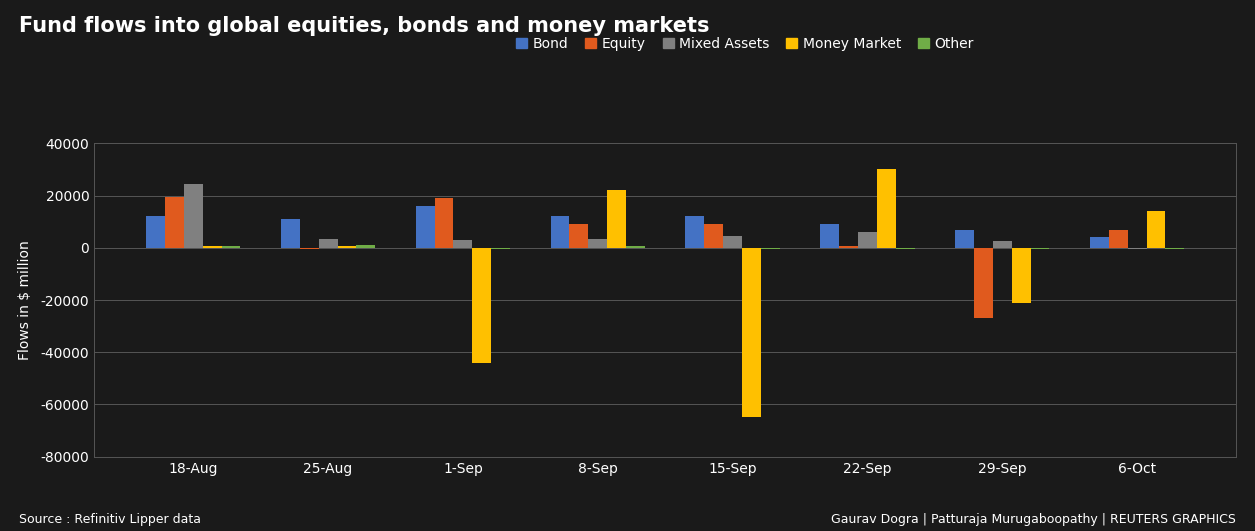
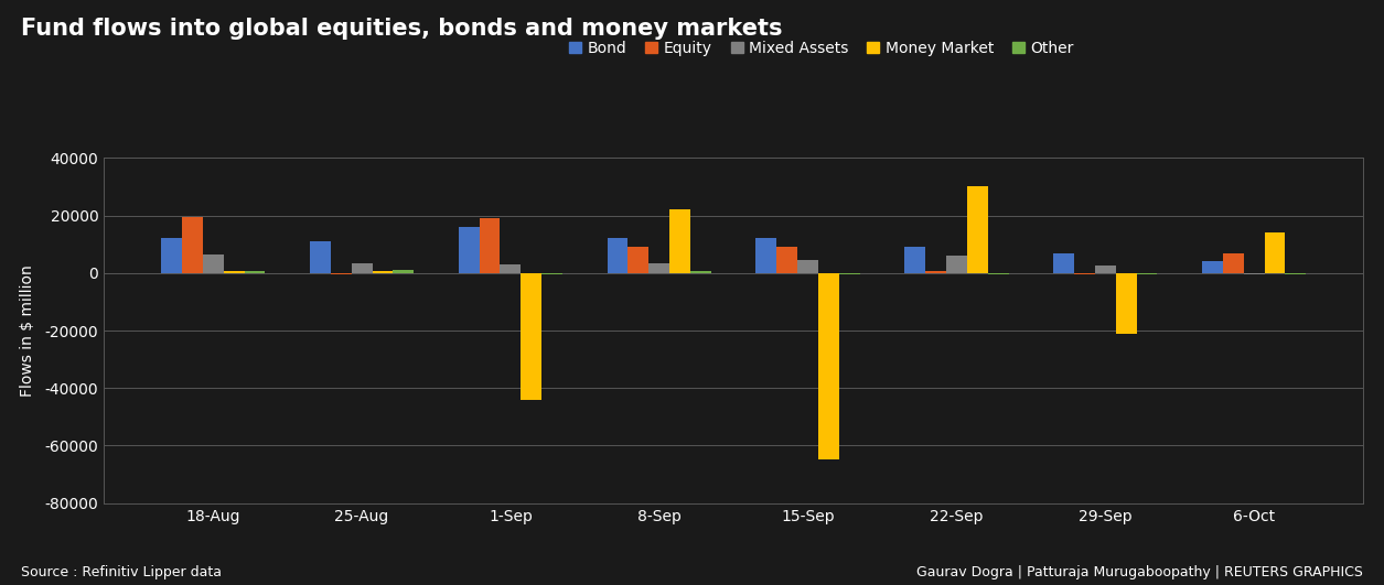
Mixed Assets/18-Aug: 24500 -> 6500
Equity/29-Sep: -27000 -> -500
